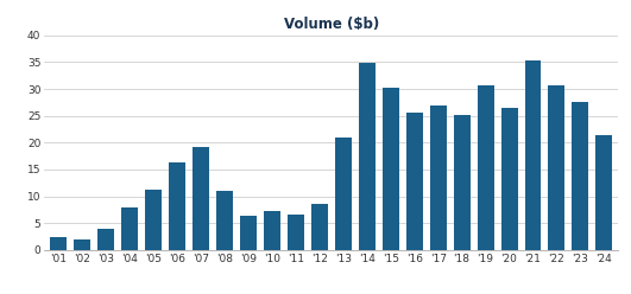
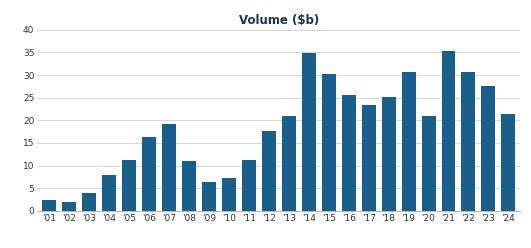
'11: 6.5 -> 11.2
'12: 8.5 -> 17.6
'17: 27.0 -> 23.4
'20: 26.5 -> 21.0
